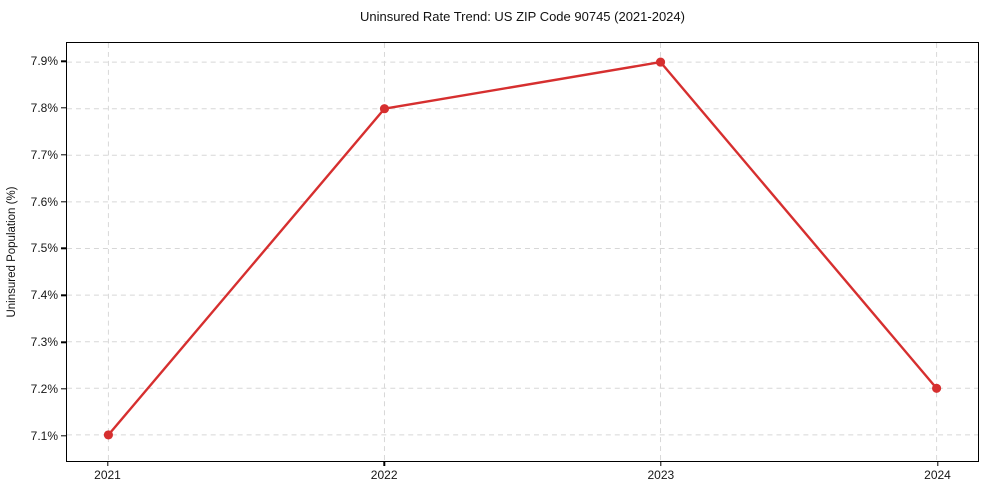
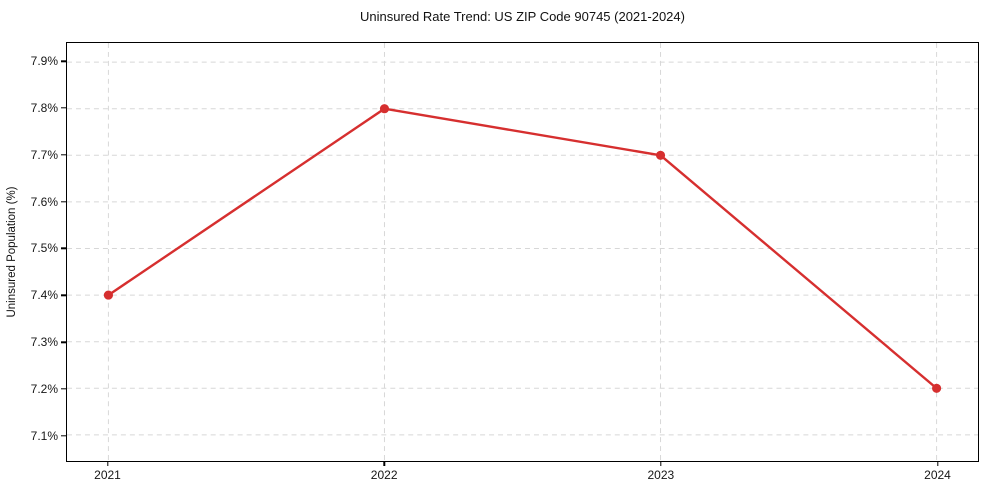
2021: 7.1% -> 7.4%
2023: 7.9% -> 7.7%
